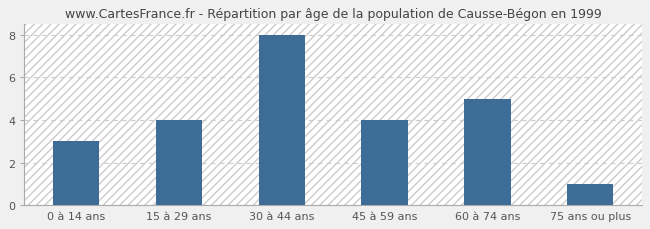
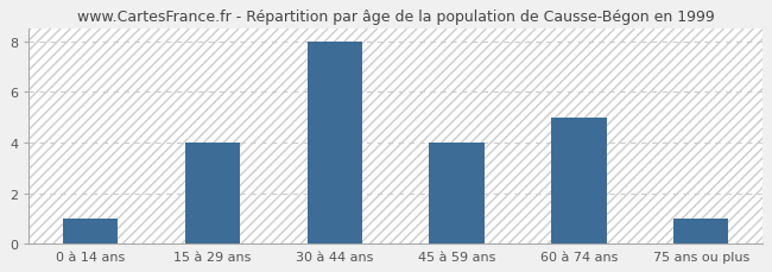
0 à 14 ans: 3 -> 1
